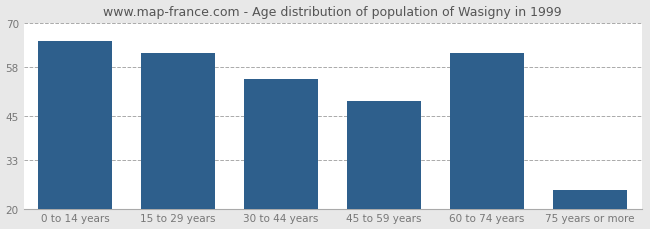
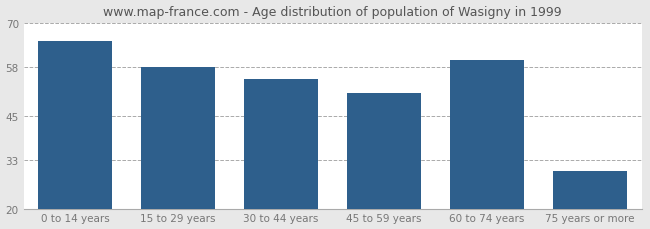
15 to 29 years: 62 -> 58
45 to 59 years: 49 -> 51
60 to 74 years: 62 -> 60
75 years or more: 25 -> 30
